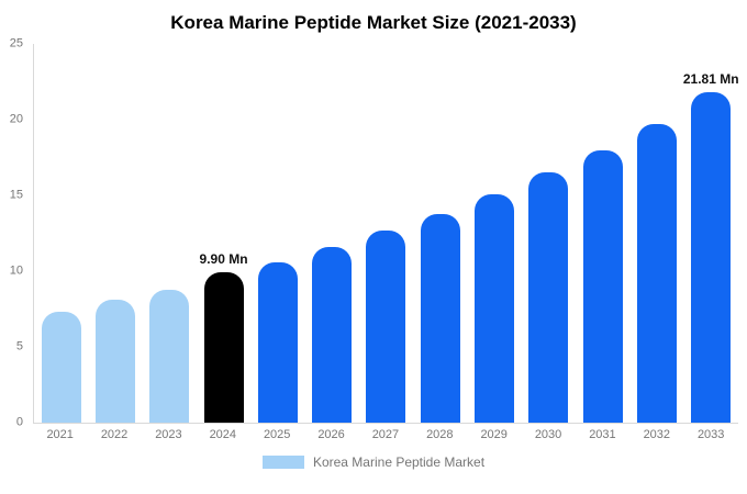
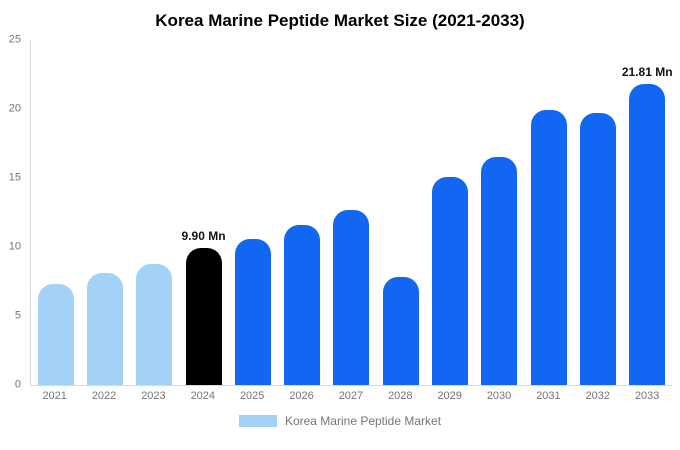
2028: 13.8 -> 7.8
2031: 18.0 -> 19.9
